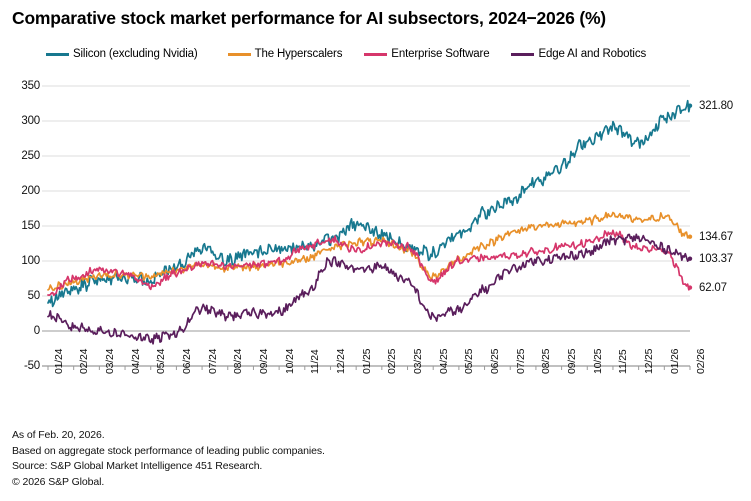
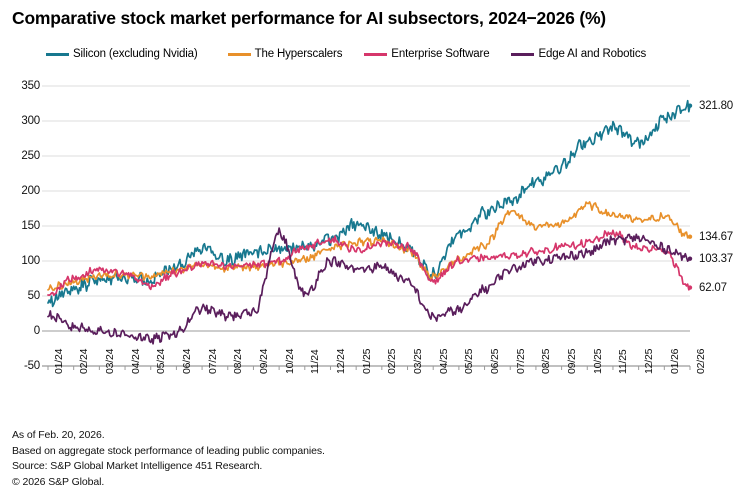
Edge AI and Robotics/10/24: 30 -> 140
Silicon (excluding Nvidia)/04/25: 110 -> 80
The Hyperscalers/07/25: 140 -> 170
The Hyperscalers/10/25: 160 -> 180
